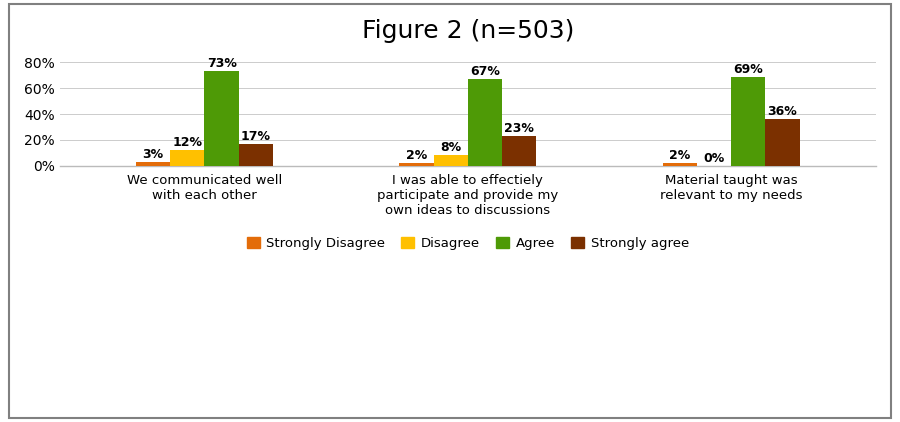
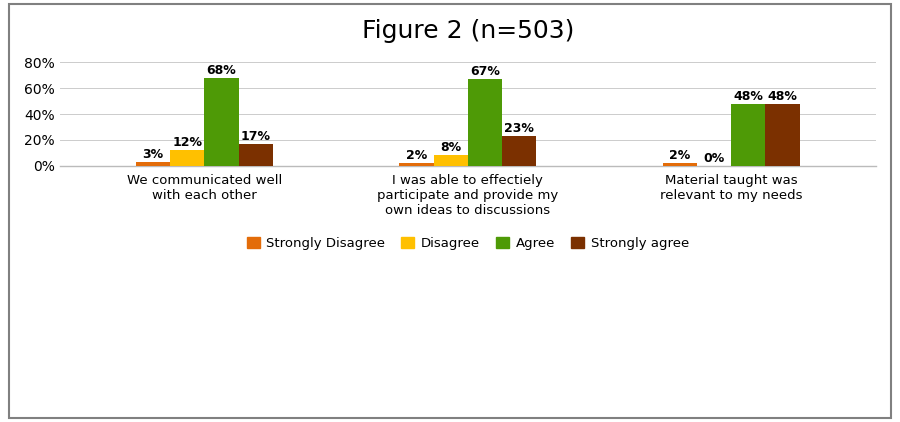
Agree/We communicated well with each other: 73% -> 68%
Agree/Material taught was relevant to my needs: 69% -> 48%
Strongly agree/Material taught was relevant to my needs: 36% -> 48%
